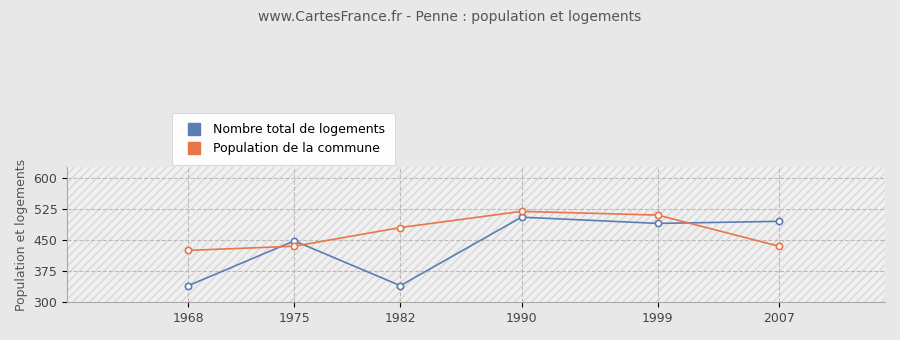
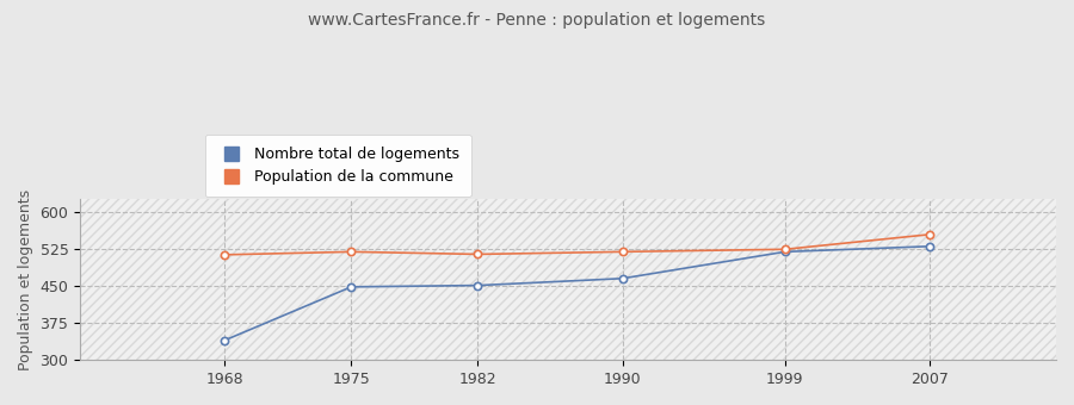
Population de la commune/1968: 425 -> 513
Population de la commune/1975: 435 -> 519
Nombre total de logements/1982: 340 -> 451
Population de la commune/1982: 480 -> 514
Nombre total de logements/1990: 505 -> 465
Nombre total de logements/1999: 490 -> 519
Population de la commune/1999: 510 -> 524
Nombre total de logements/2007: 495 -> 530
Population de la commune/2007: 435 -> 554
